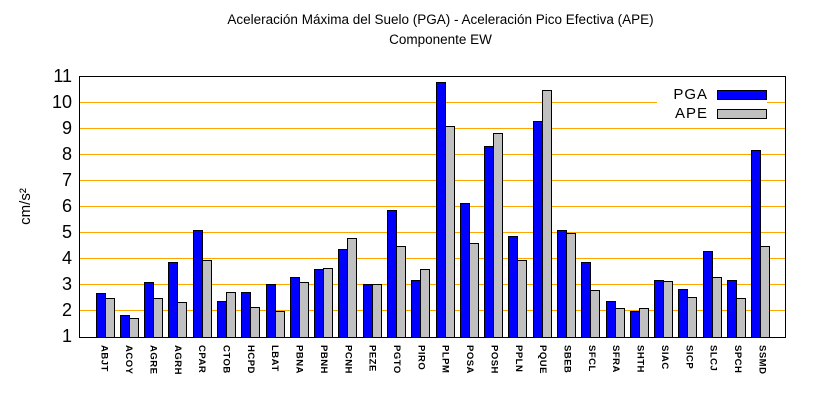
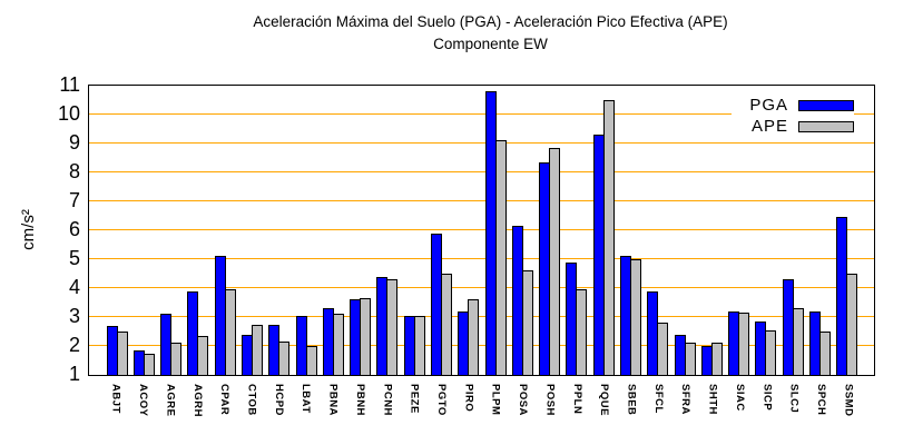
APE/AGRE: 2.5 -> 2.1
APE/PCNH: 4.8 -> 4.3
PGA/SSMD: 8.2 -> 6.5
